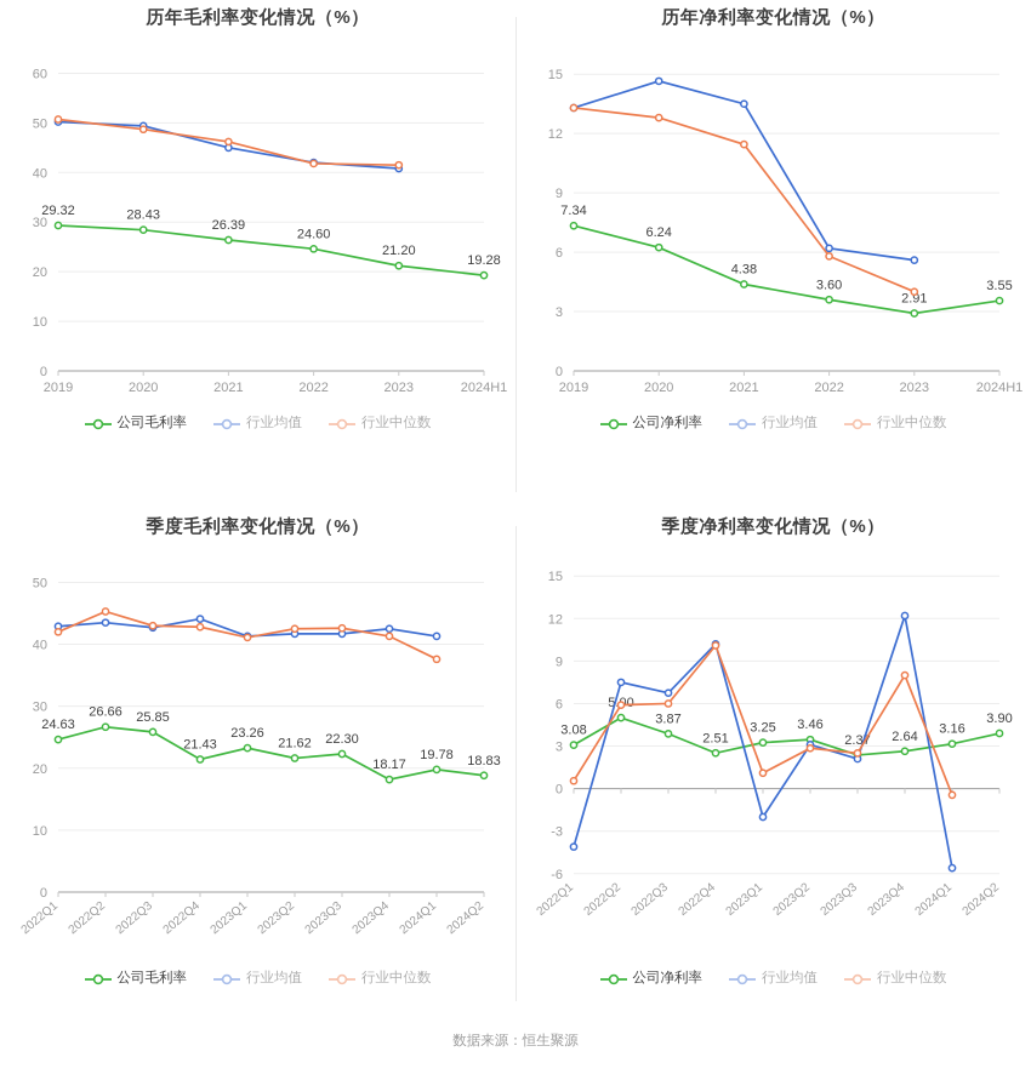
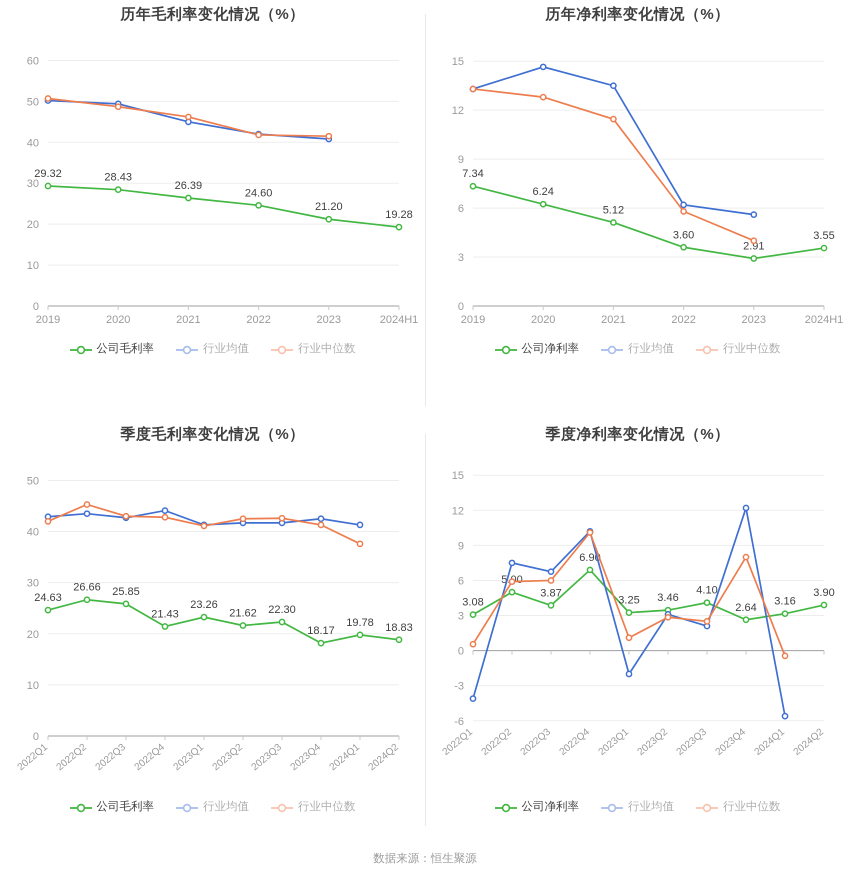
历年净利率变化情况（%）/公司净利率/2021: 4.38 -> 5.12
季度净利率变化情况（%）/公司净利率/2022Q4: 2.51 -> 6.90
季度净利率变化情况（%）/公司净利率/2023Q3: 2.37 -> 4.10
